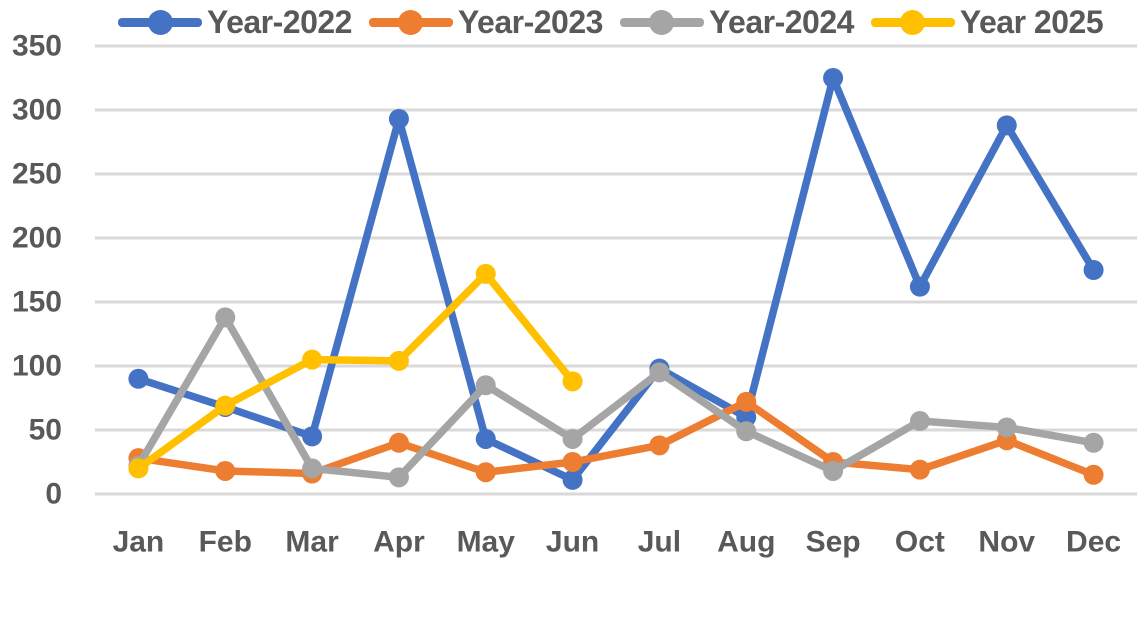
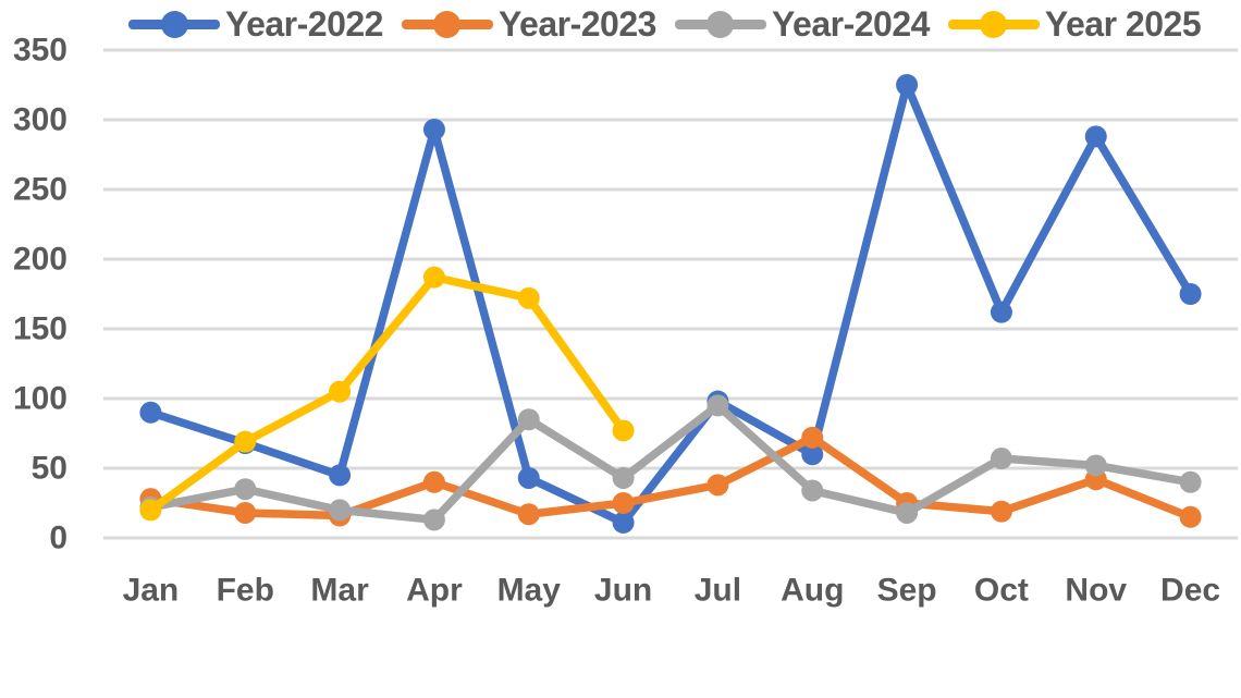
Year-2024/Feb: 138 -> 35
Year 2025/Apr: 104 -> 187
Year 2025/Jun: 88 -> 77
Year-2024/Aug: 49 -> 34
